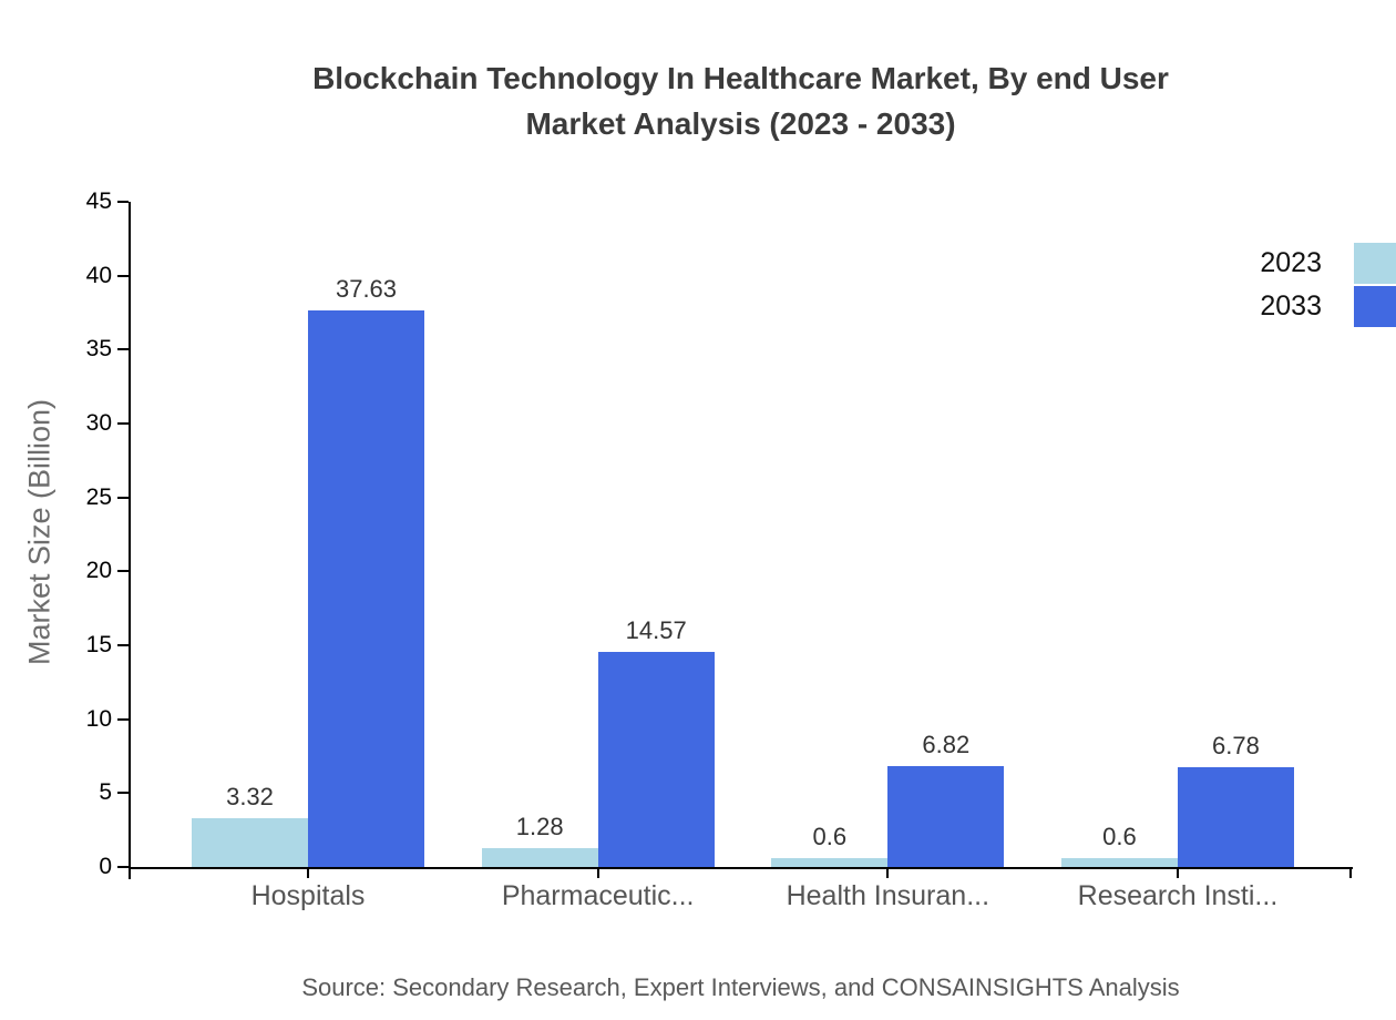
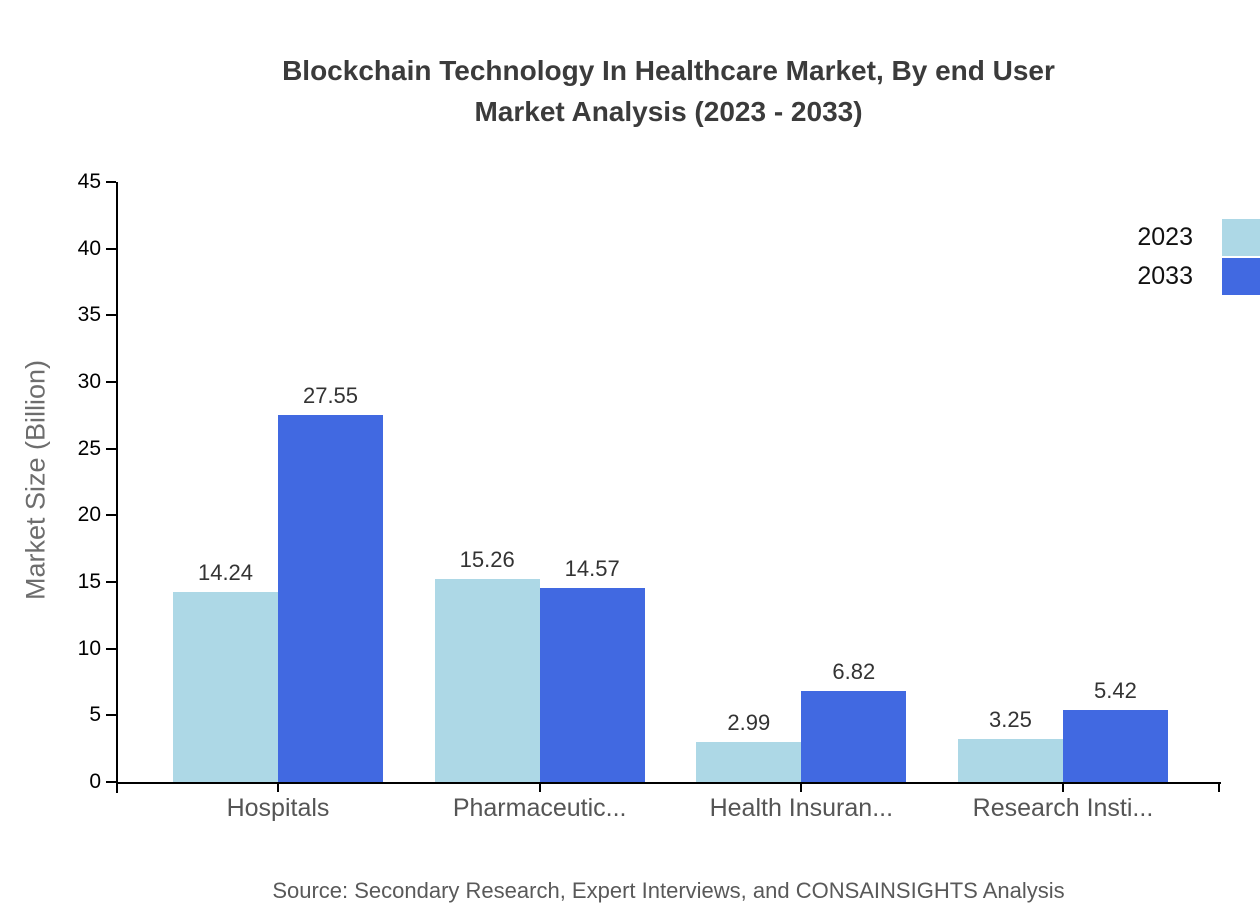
2023/Hospitals: 3.32 -> 14.24
2033/Hospitals: 37.63 -> 27.55
2023/Pharmaceutic...: 1.28 -> 15.26
2023/Health Insuran...: 0.6 -> 2.99
2023/Research Insti...: 0.6 -> 3.25
2033/Research Insti...: 6.78 -> 5.42
